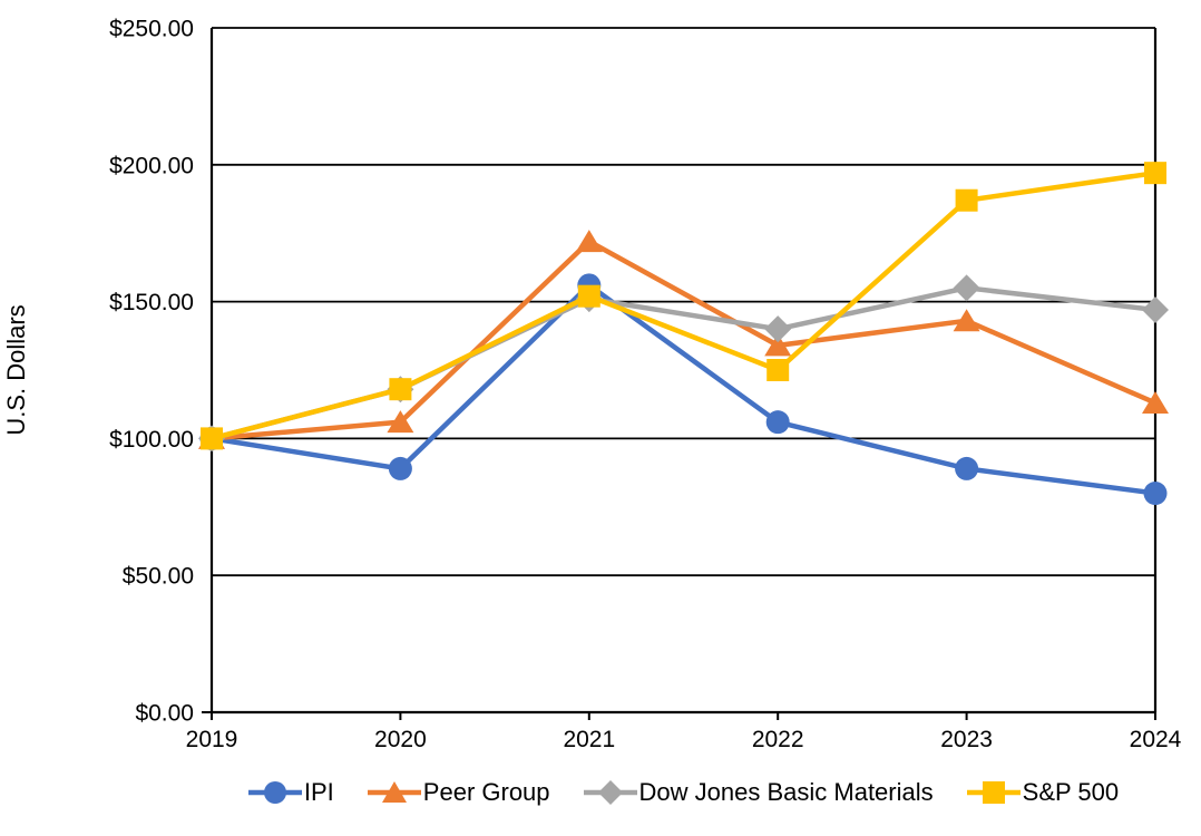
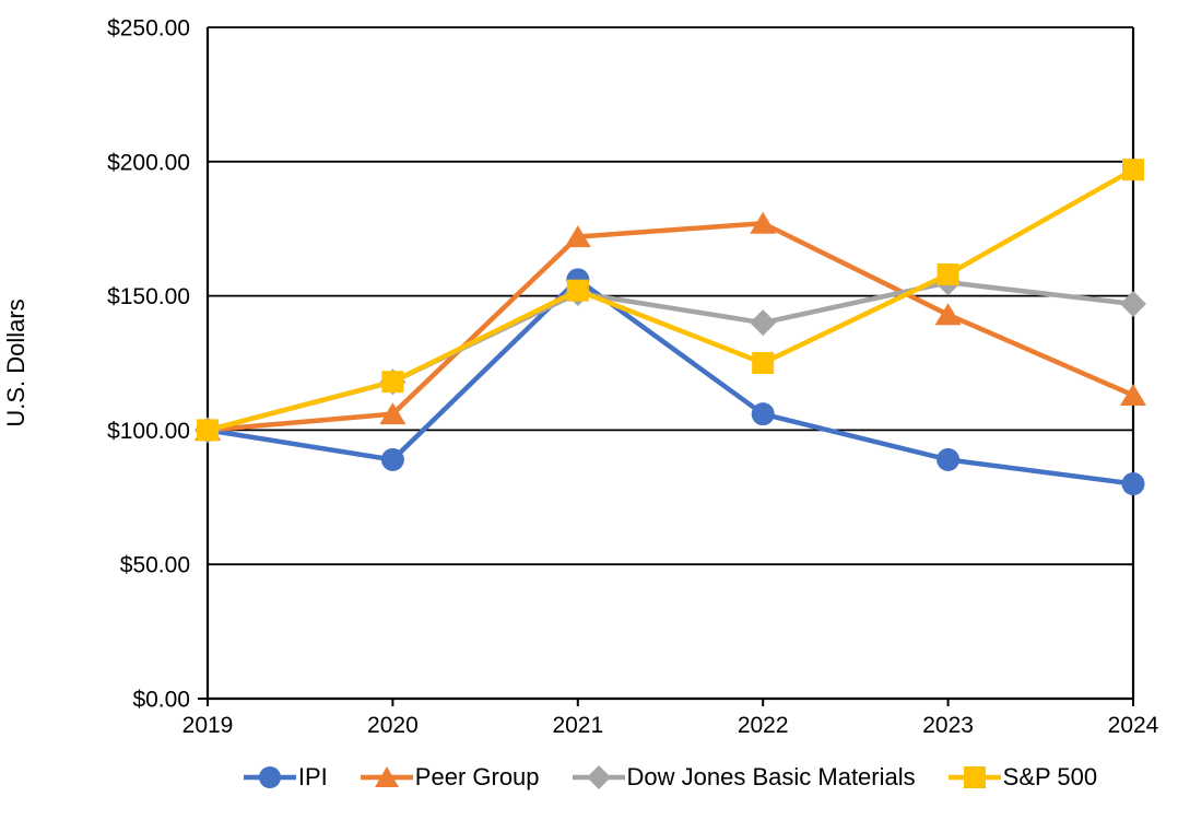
Peer Group/2022: $134 -> $177
S&P 500/2023: $187 -> $158
